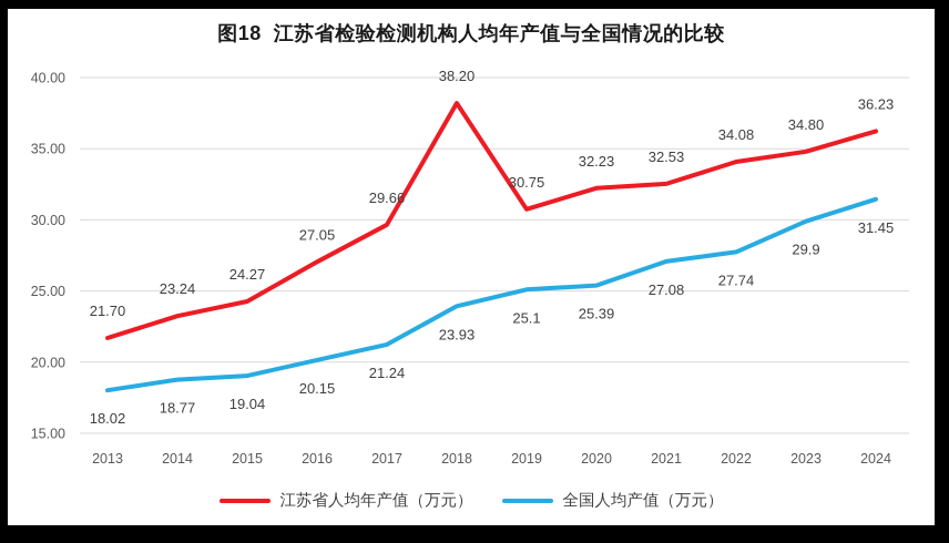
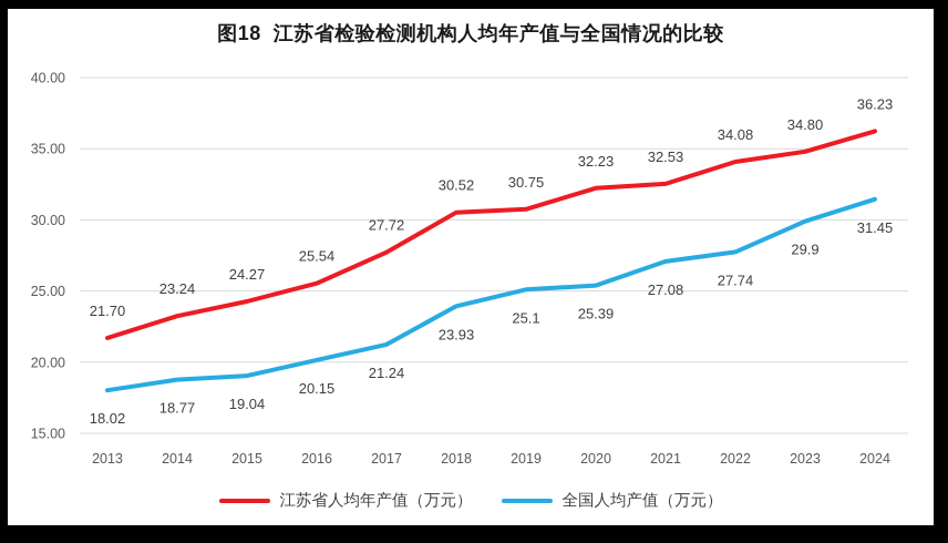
江苏省人均年产值（万元）/2016: 27.05 -> 25.54
江苏省人均年产值（万元）/2017: 29.66 -> 27.72
江苏省人均年产值（万元）/2018: 38.20 -> 30.52
